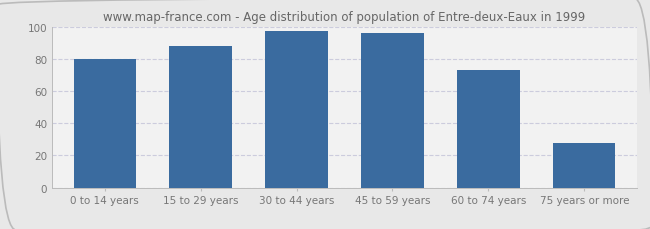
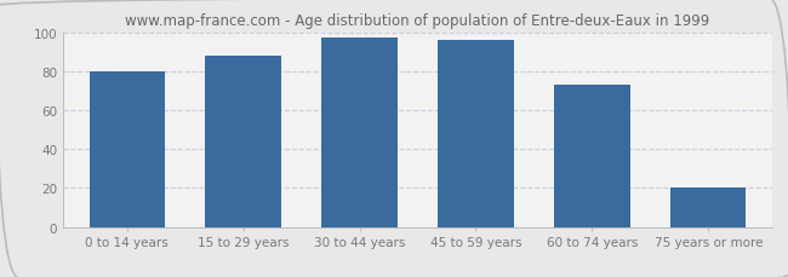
75 years or more: 28 -> 20
